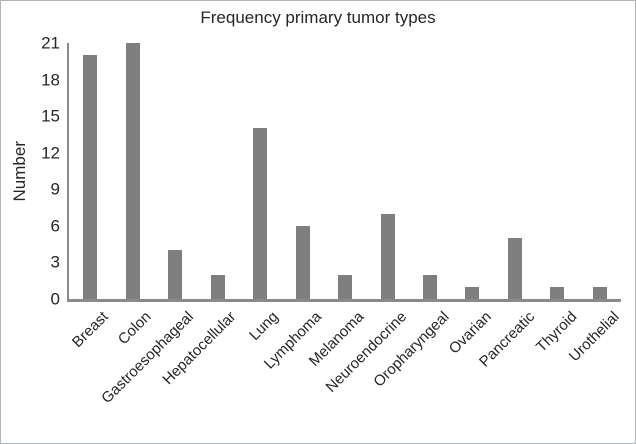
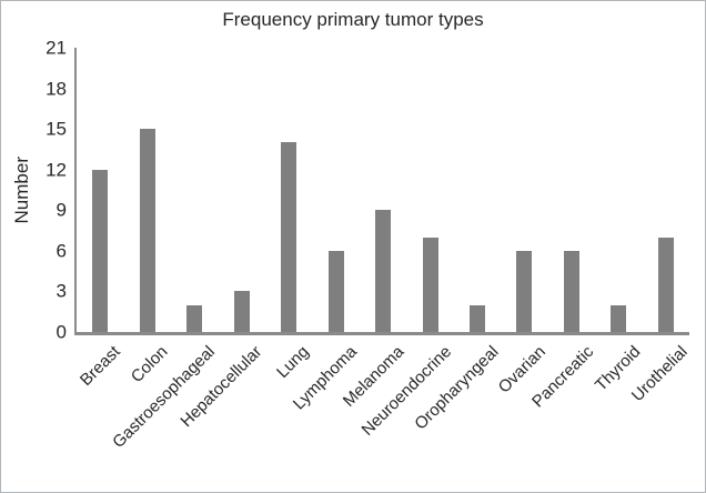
Breast: 20 -> 12
Colon: 21 -> 15
Gastroesophageal: 4 -> 2
Hepatocellular: 2 -> 3
Melanoma: 2 -> 9
Ovarian: 1 -> 6
Pancreatic: 5 -> 6
Thyroid: 1 -> 2
Urothelial: 1 -> 7
